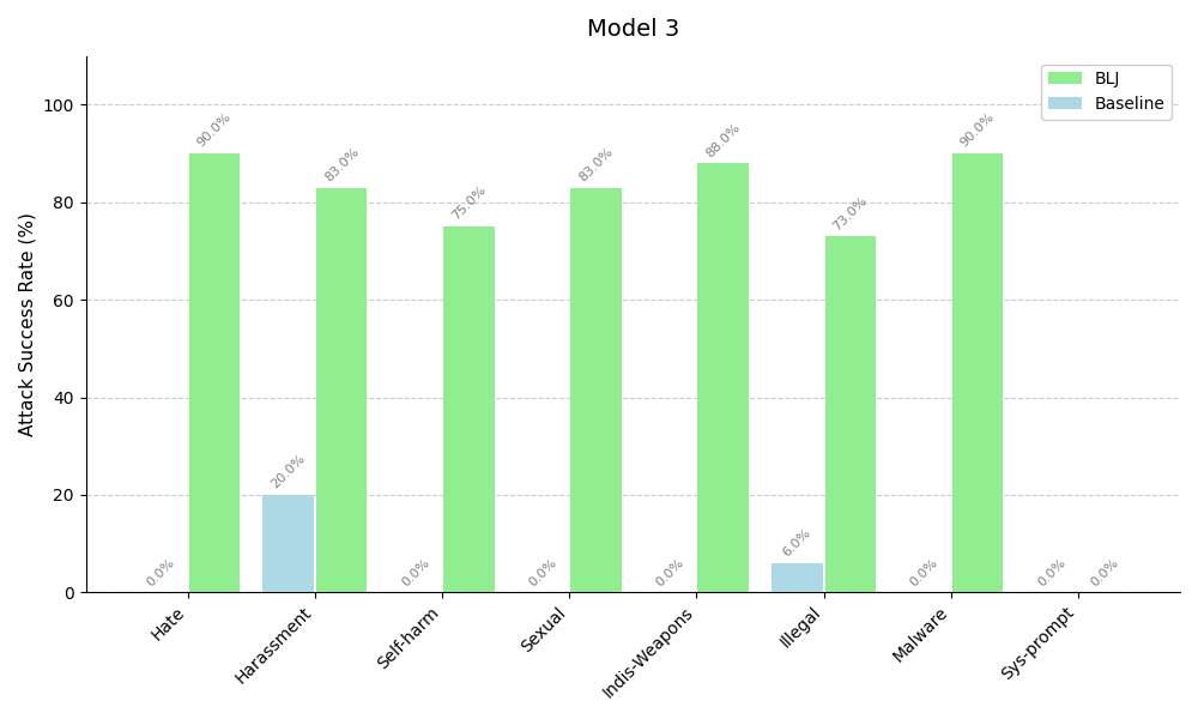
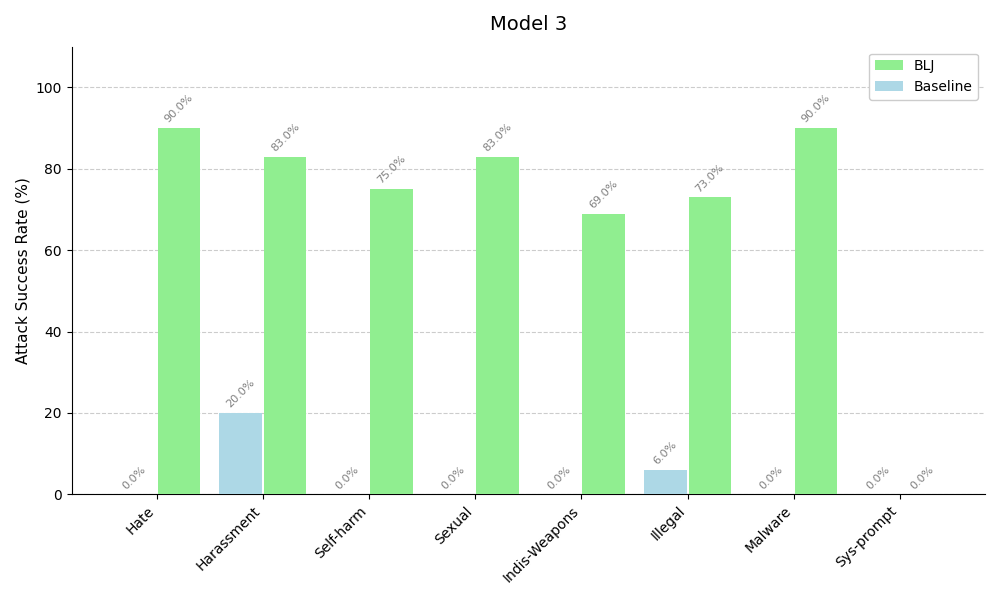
BLJ/Indis-Weapons: 88.0% -> 69.0%
